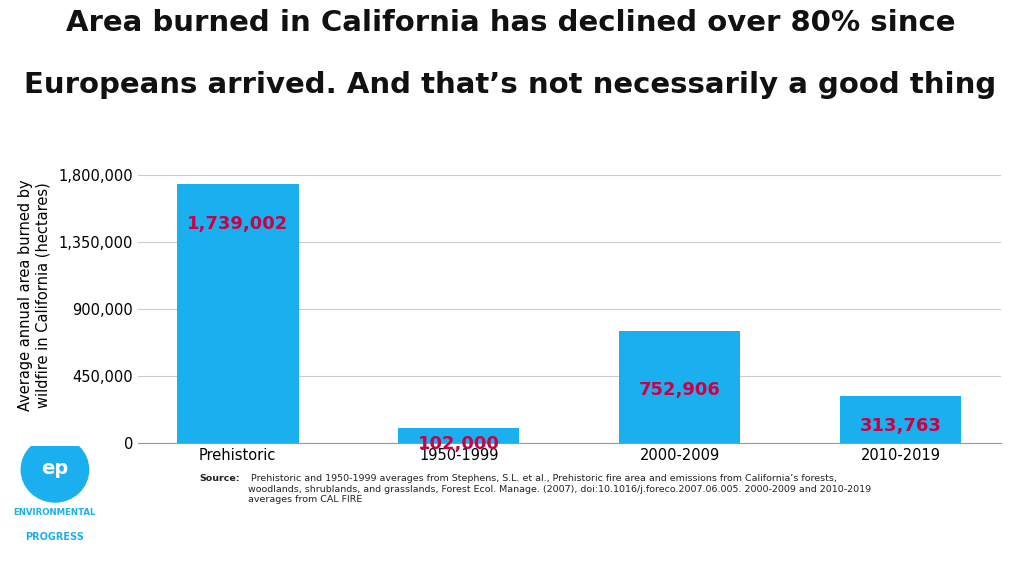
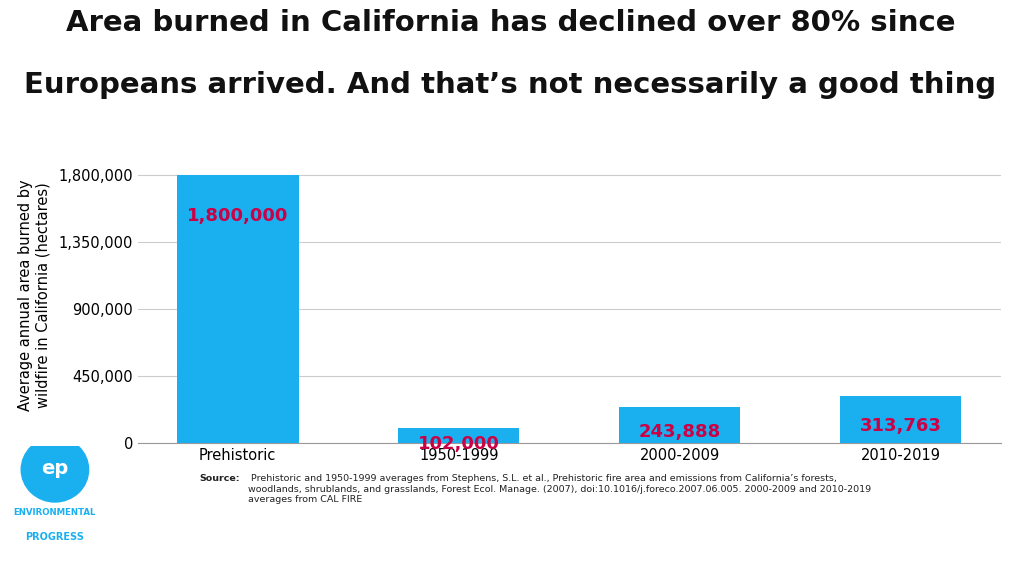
Prehistoric: 1,739,002 -> 1,800,000
2000-2009: 752,906 -> 243,888
